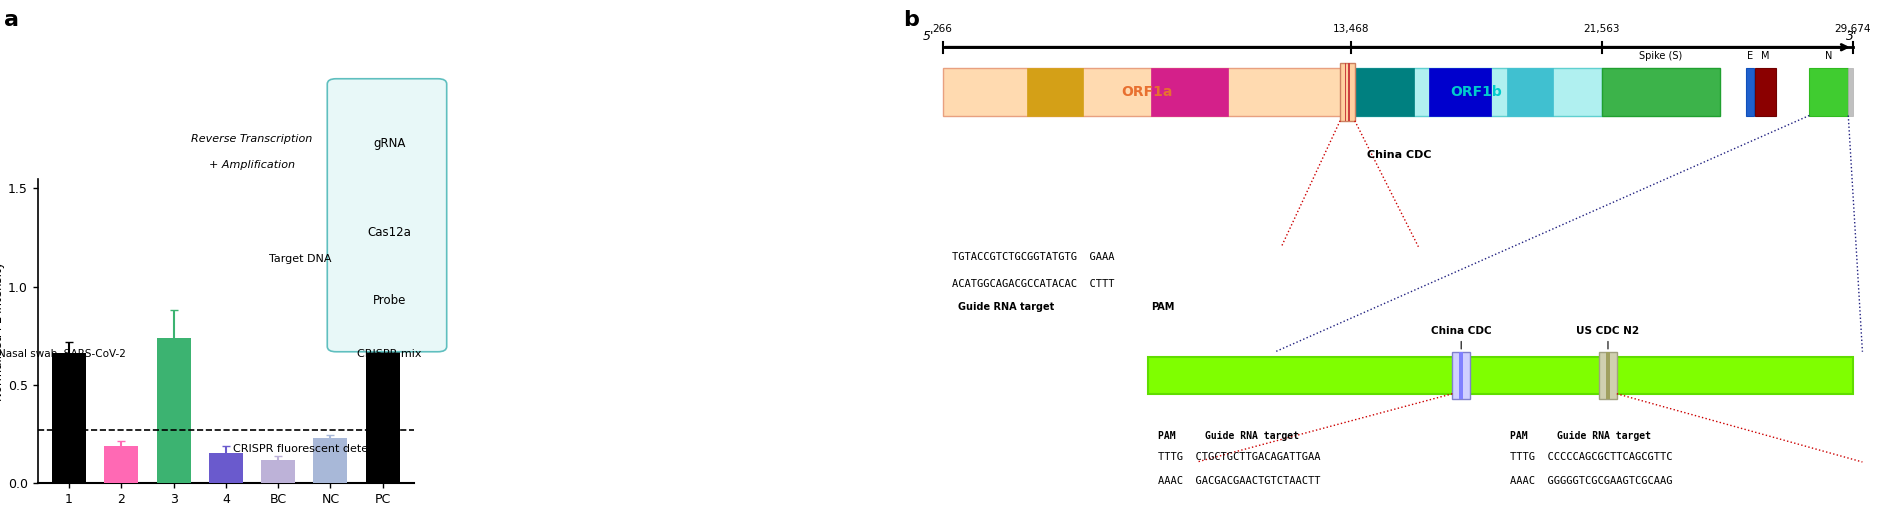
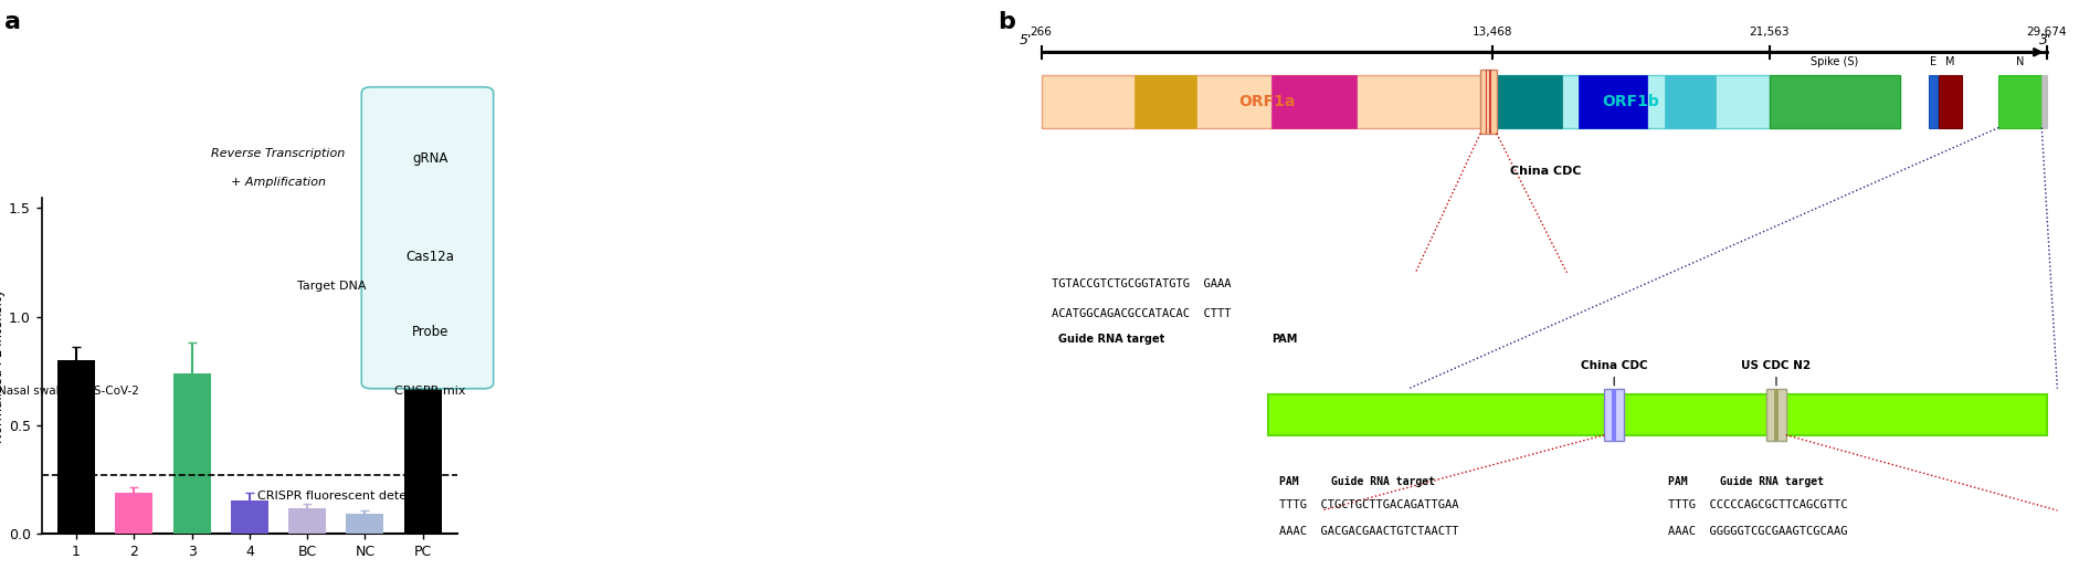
1: 0.66 -> 0.80
NC: 0.23 -> 0.09
